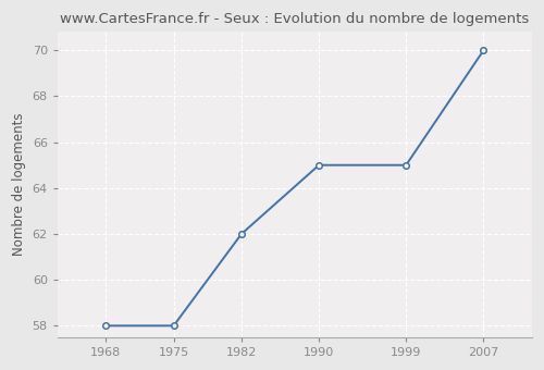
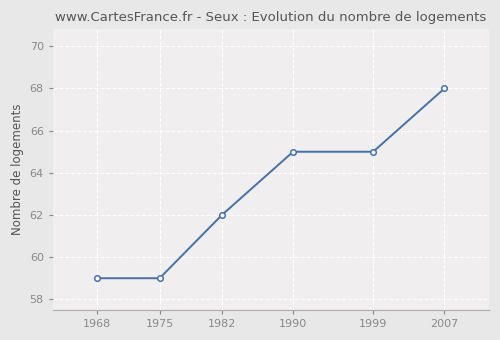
1968: 58 -> 59
1975: 58 -> 59
2007: 70 -> 68
